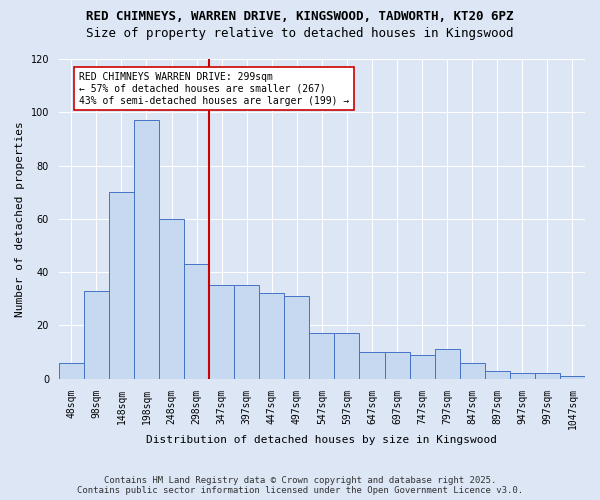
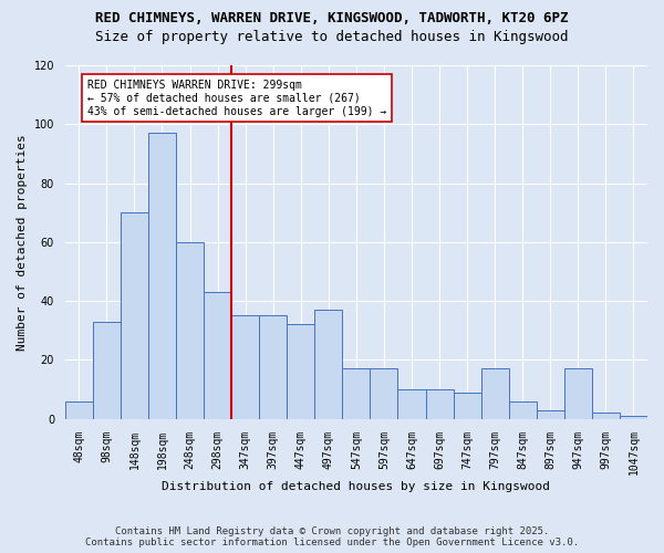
497sqm: 31 -> 37
797sqm: 11 -> 17
947sqm: 2 -> 17
